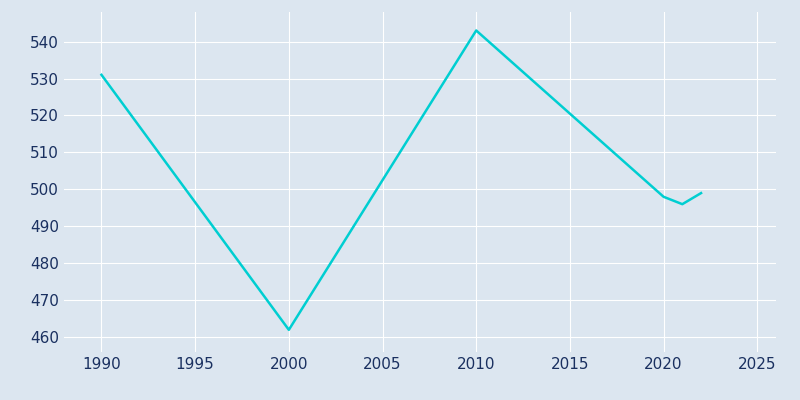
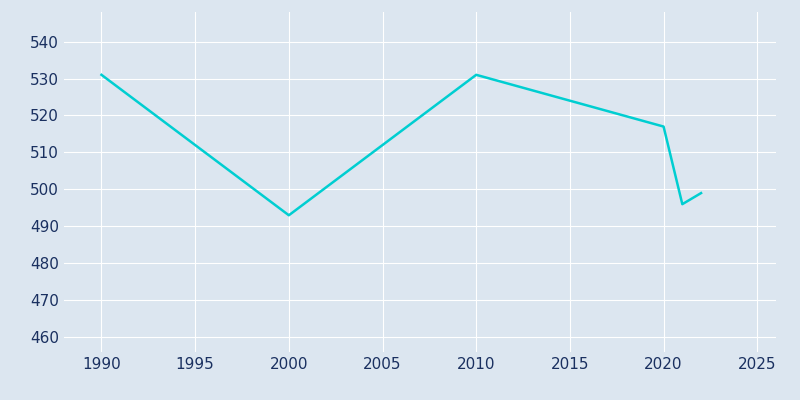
2000: 462 -> 493
2010: 543 -> 531
2020: 498 -> 517
